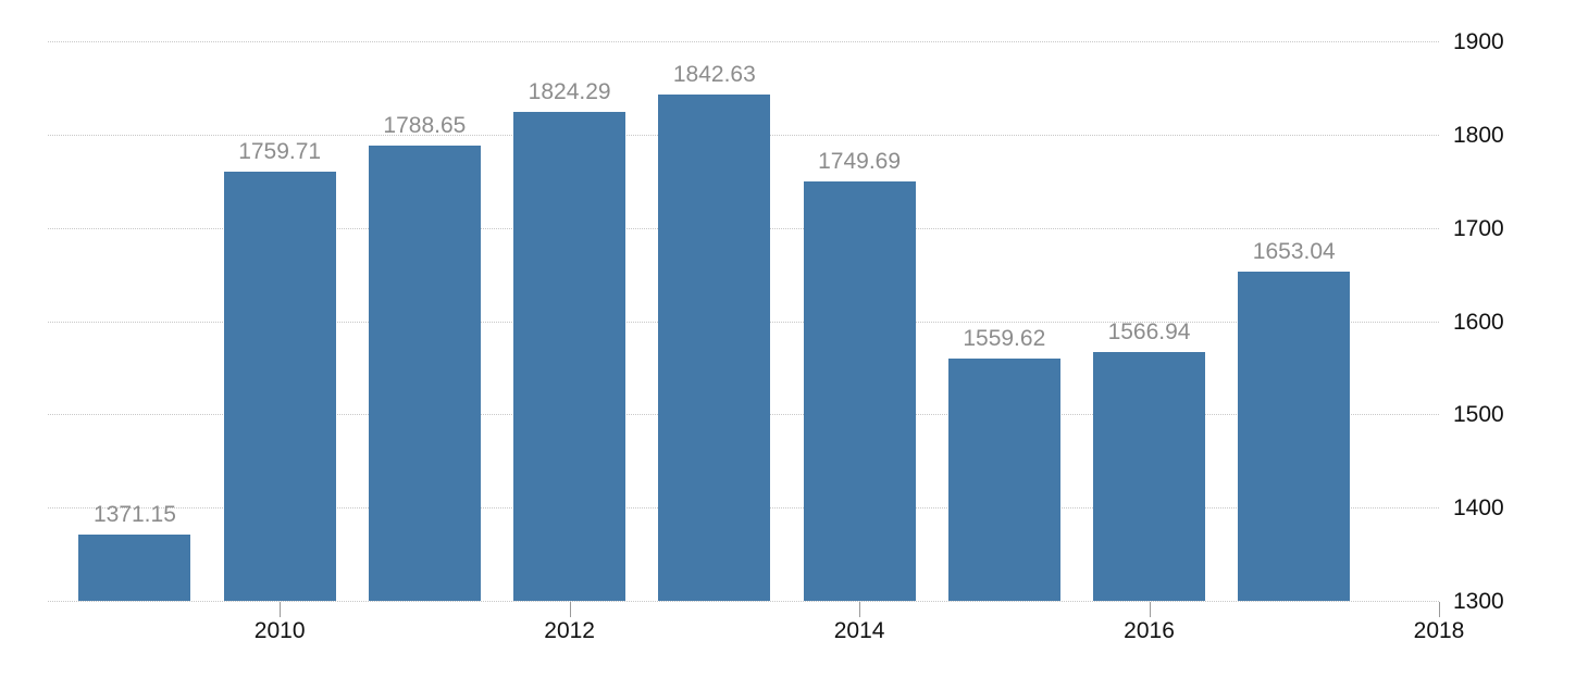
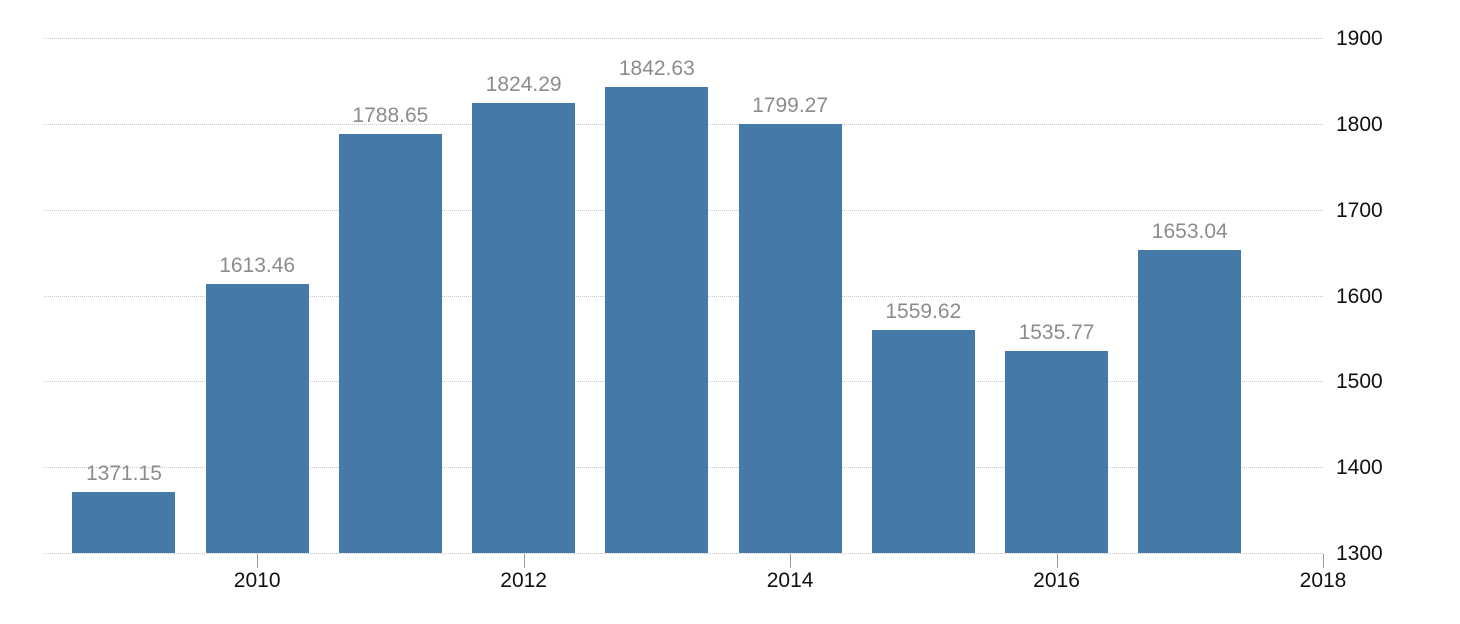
2010: 1759.71 -> 1613.46
2014: 1749.69 -> 1799.27
2016: 1566.94 -> 1535.77
